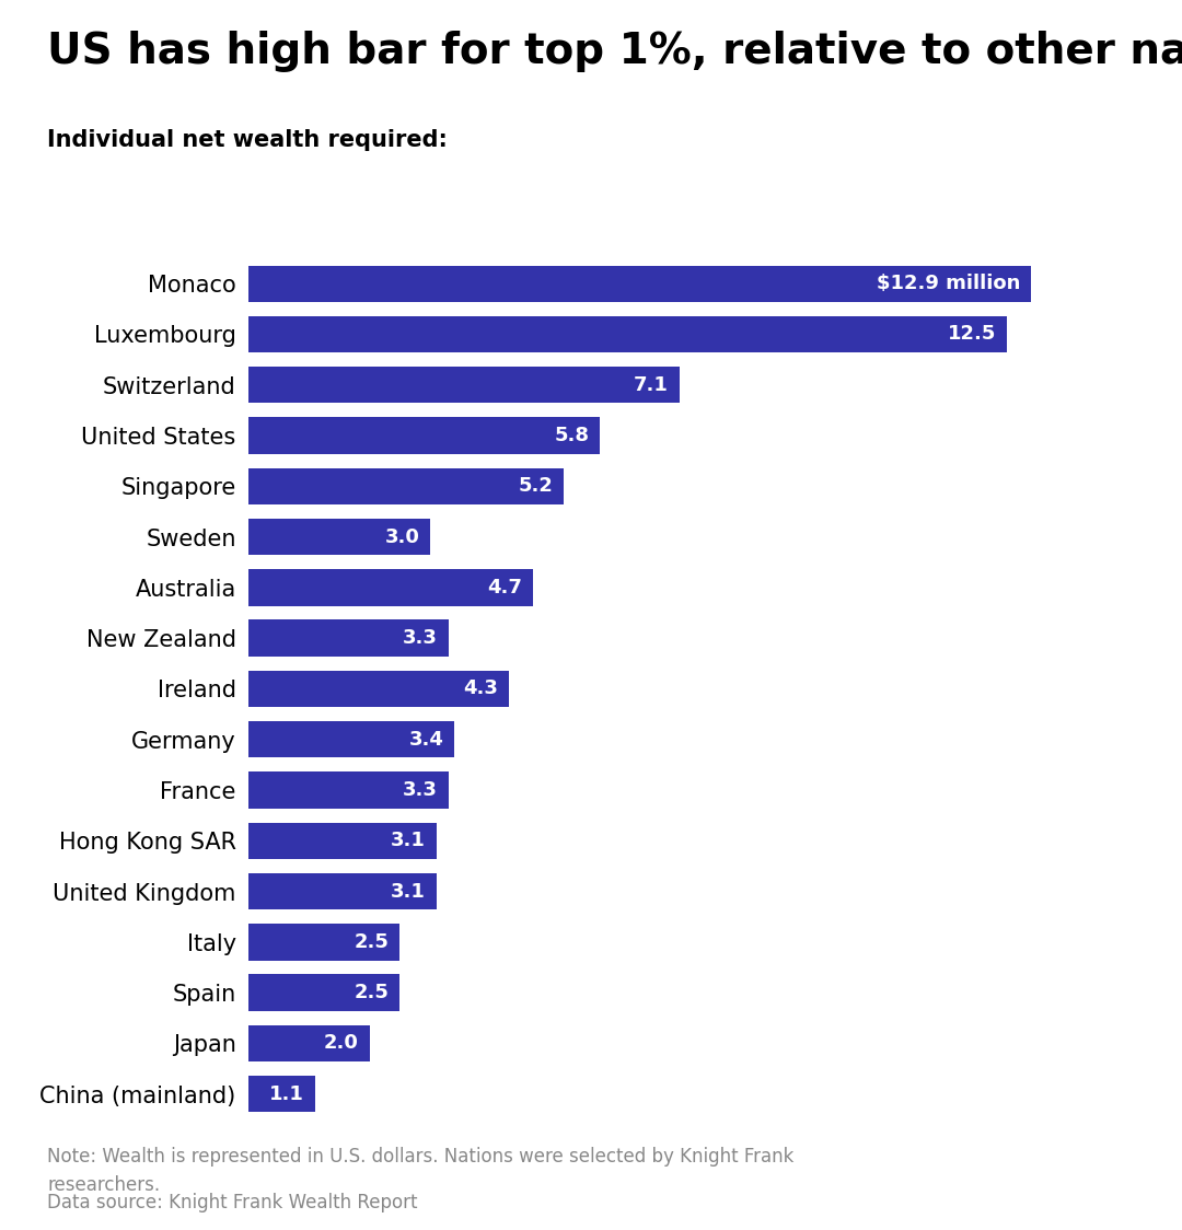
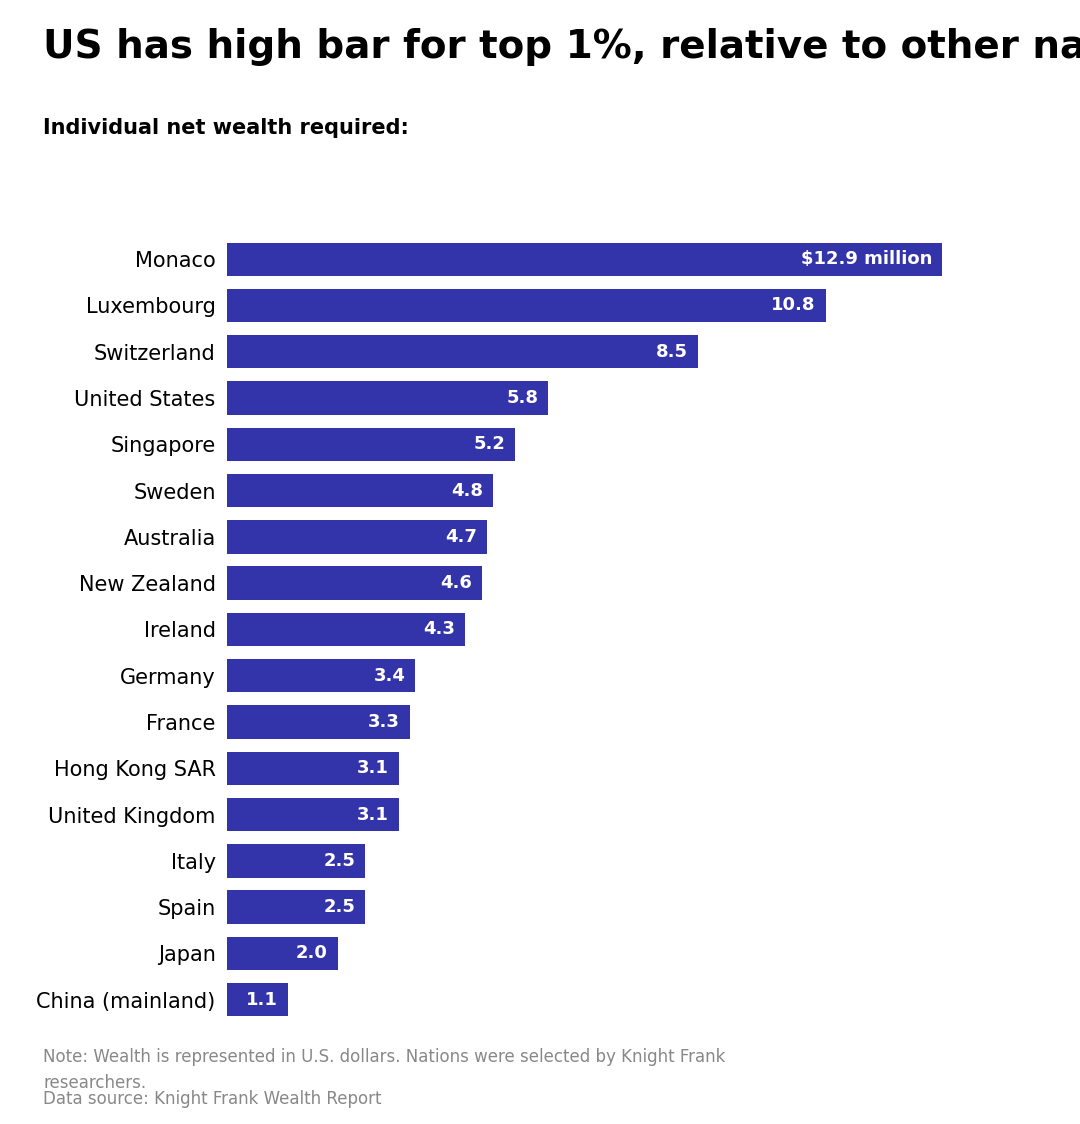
Luxembourg: 12.5 -> 10.8
Switzerland: 7.1 -> 8.5
Sweden: 3.0 -> 4.8
New Zealand: 3.3 -> 4.6
